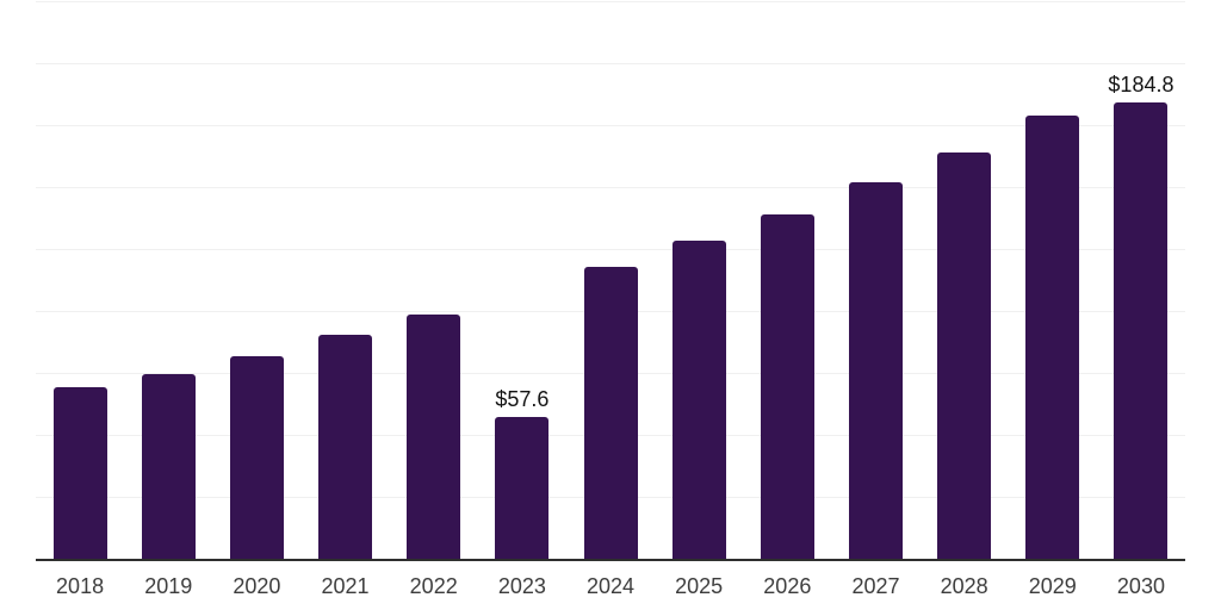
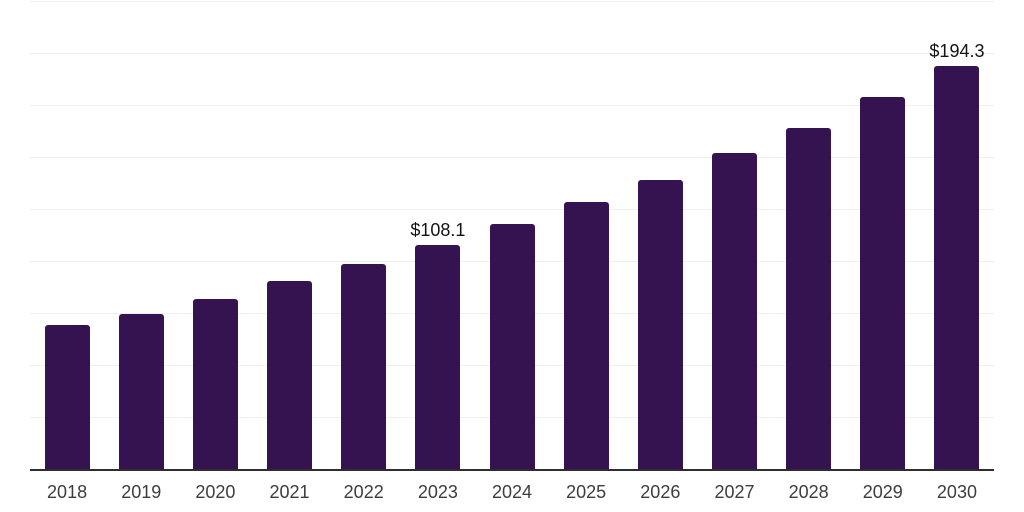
2023: $57.6 -> $108.1
2030: $184.8 -> $194.3
